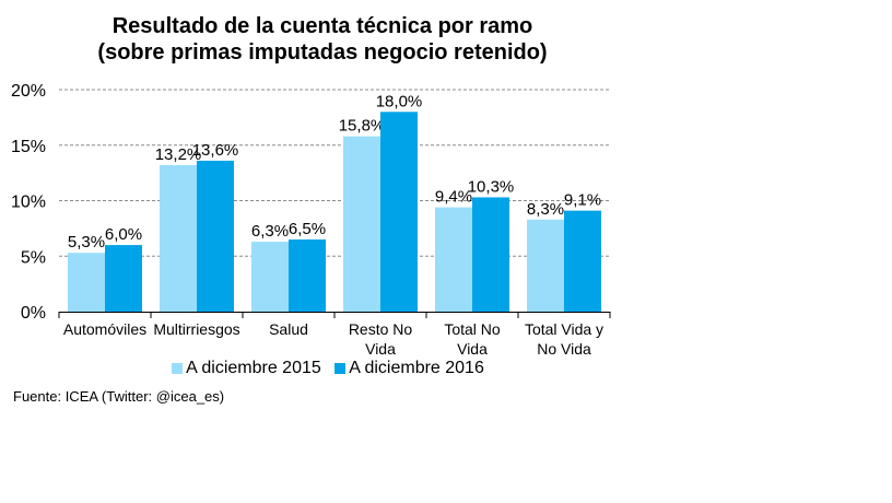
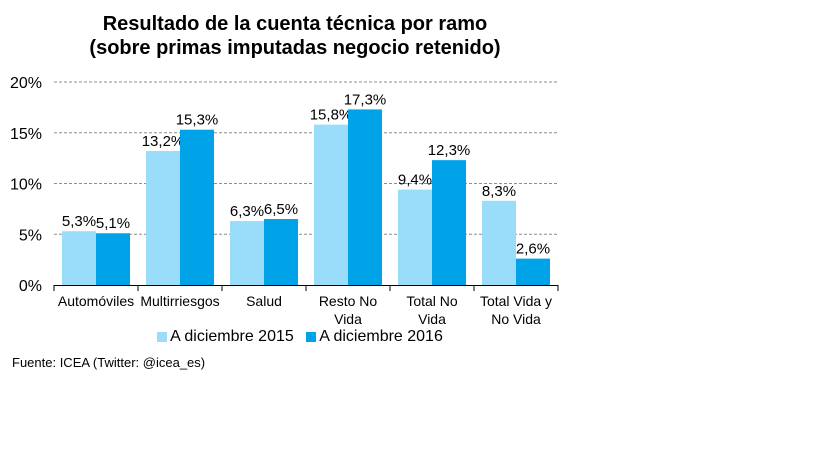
A diciembre 2016/Automóviles: 6,0% -> 5,1%
A diciembre 2016/Multirriesgos: 13,6% -> 15,3%
A diciembre 2016/Resto No Vida: 18,0% -> 17,3%
A diciembre 2016/Total No Vida: 10,3% -> 12,3%
A diciembre 2016/Total Vida y No Vida: 9,1% -> 2,6%
